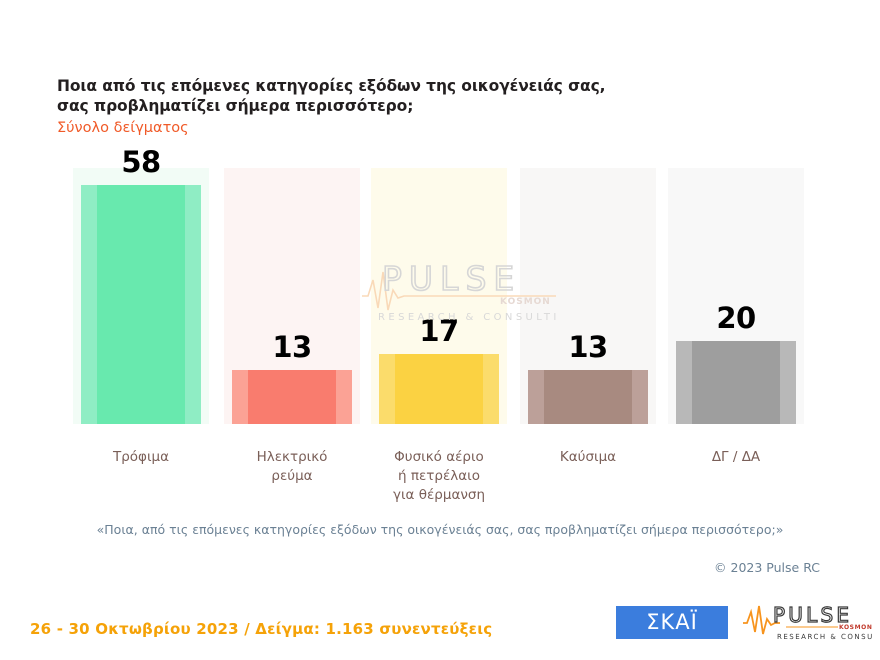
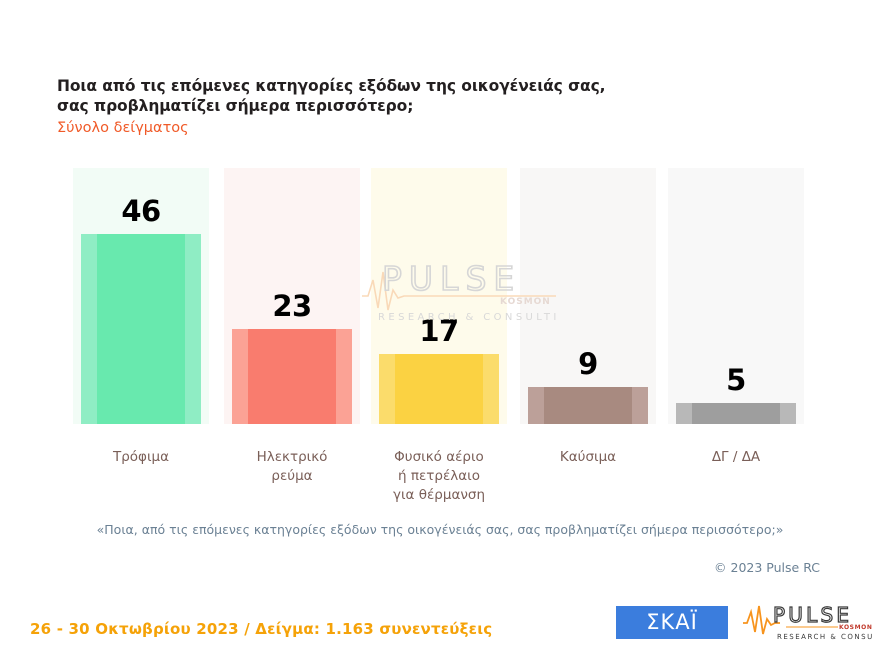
Τρόφιμα: 58 -> 46
Ηλεκτρικό ρεύμα: 13 -> 23
Καύσιμα: 13 -> 9
ΔΓ / ΔΑ: 20 -> 5
